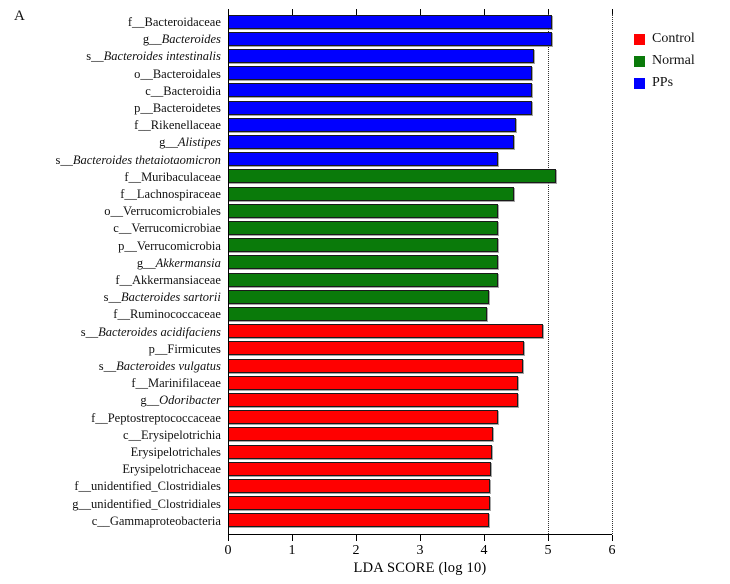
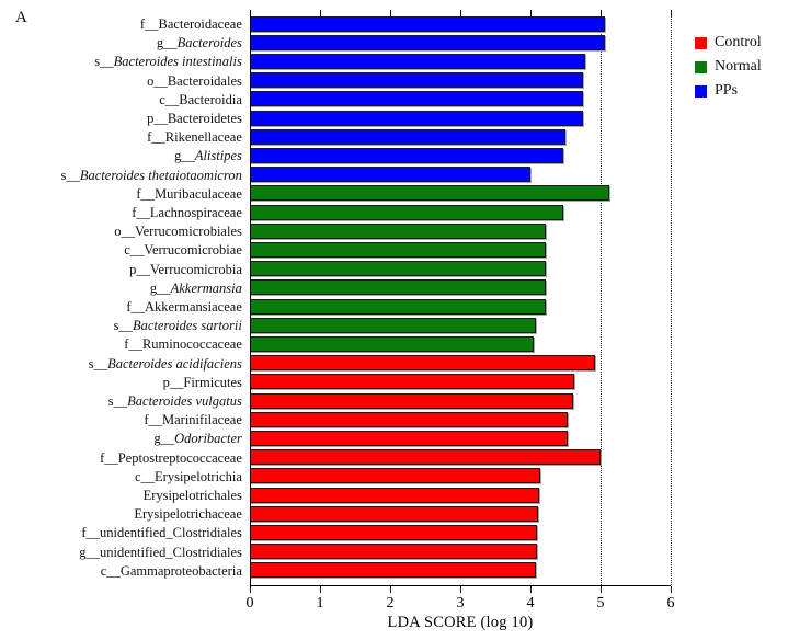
s__Bacteroides thetaiotaomicron: 4.2 -> 4.0
f__Peptostreptococcaceae: 4.2 -> 5.0
